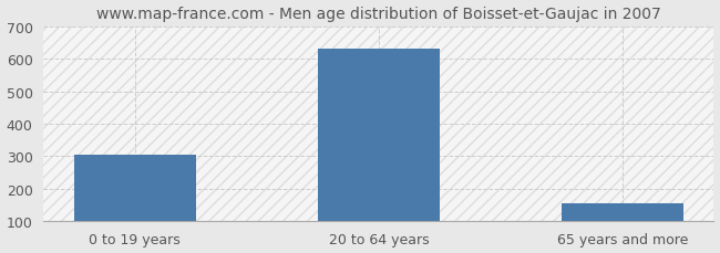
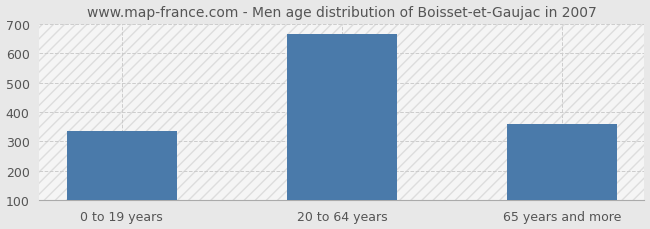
0 to 19 years: 303 -> 335
20 to 64 years: 632 -> 665
65 years and more: 155 -> 360
